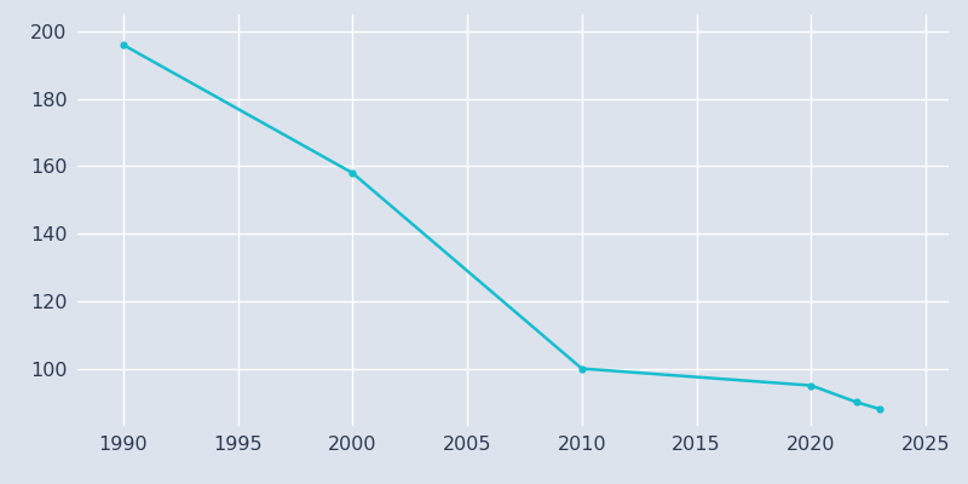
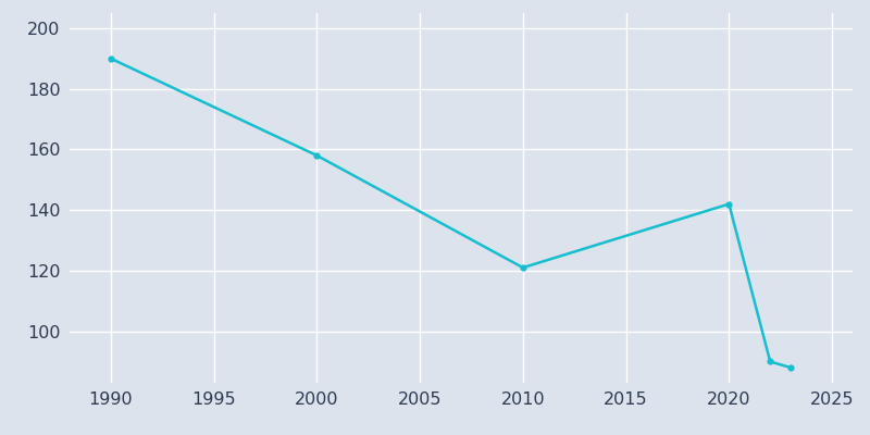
1990: 196 -> 190
2010: 100 -> 121
2020: 95 -> 142
